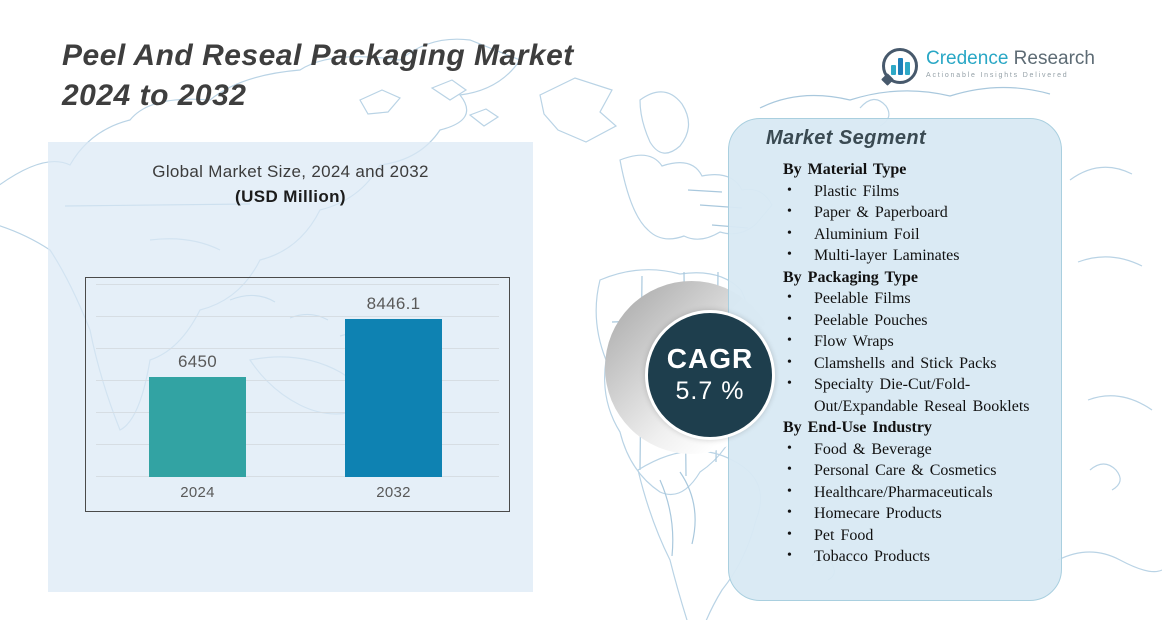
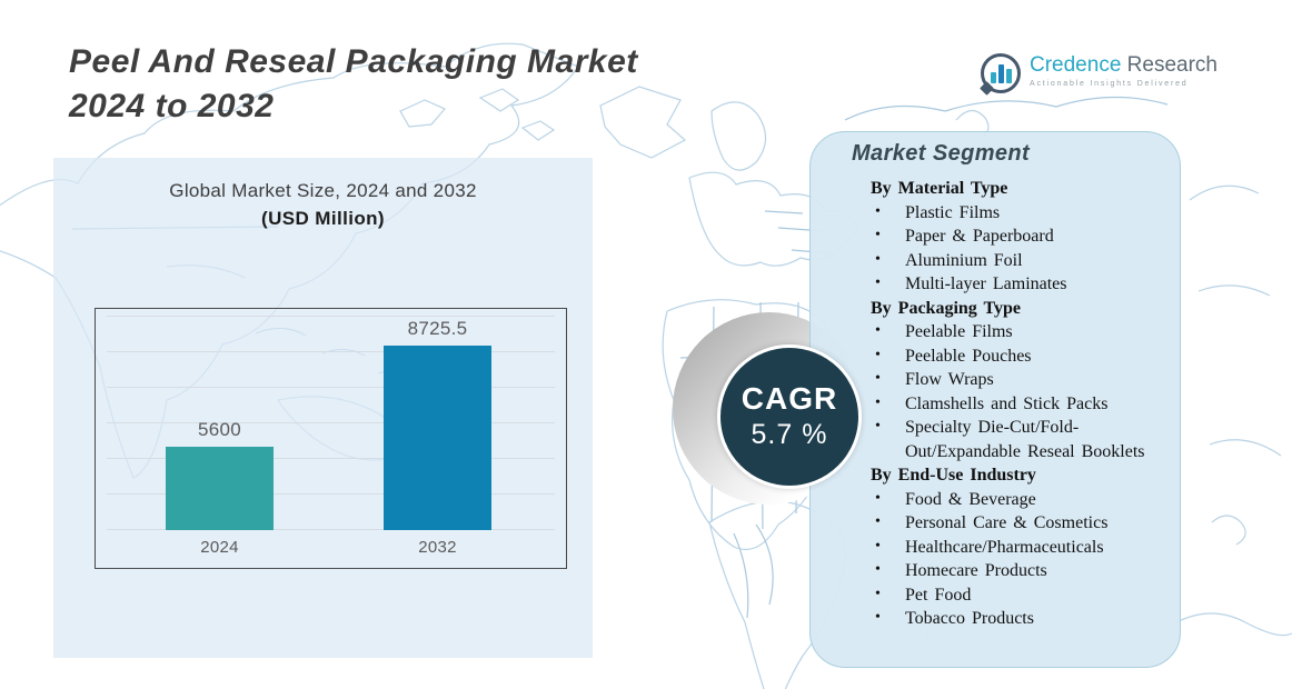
2024: 6450 -> 5600
2032: 8446.1 -> 8725.5
